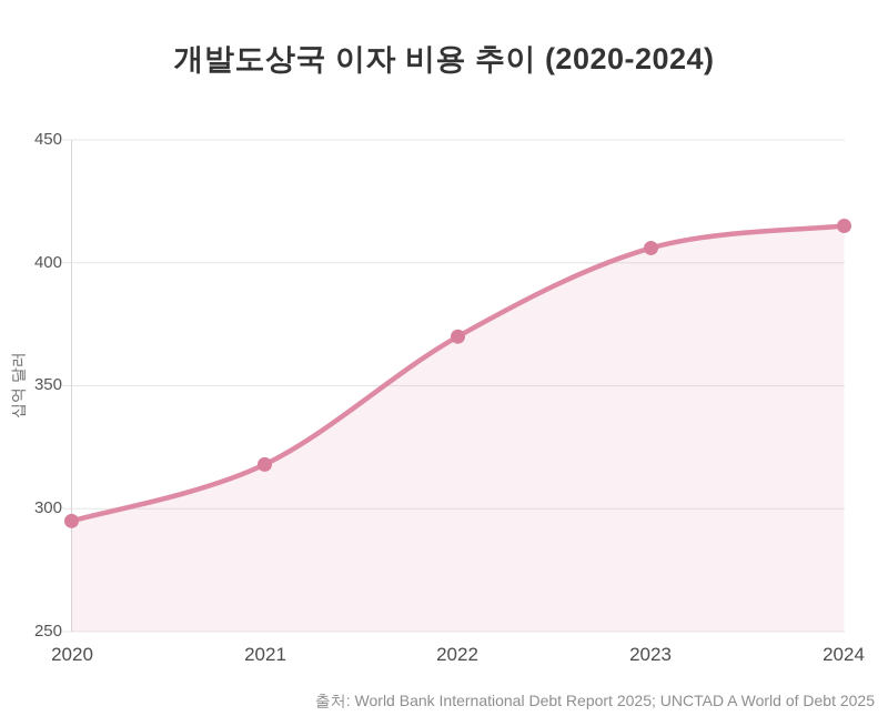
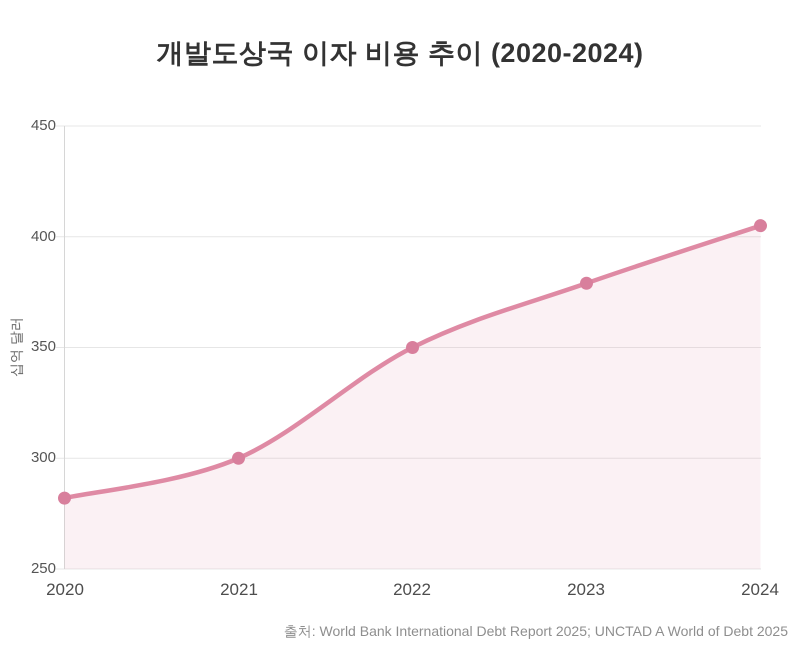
2020: 295 -> 282
2021: 318 -> 300
2022: 370 -> 350
2023: 406 -> 379
2024: 415 -> 405
